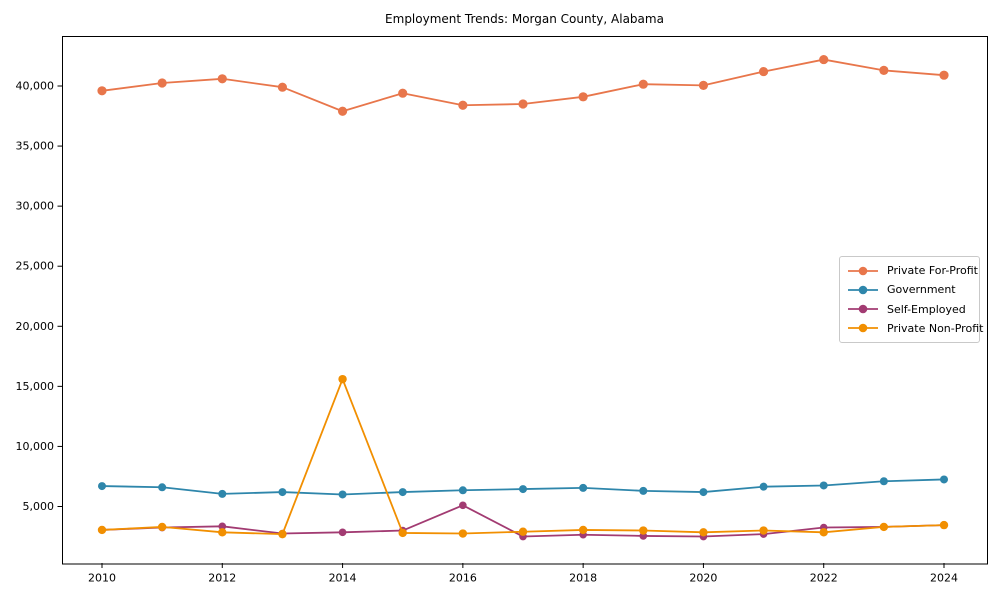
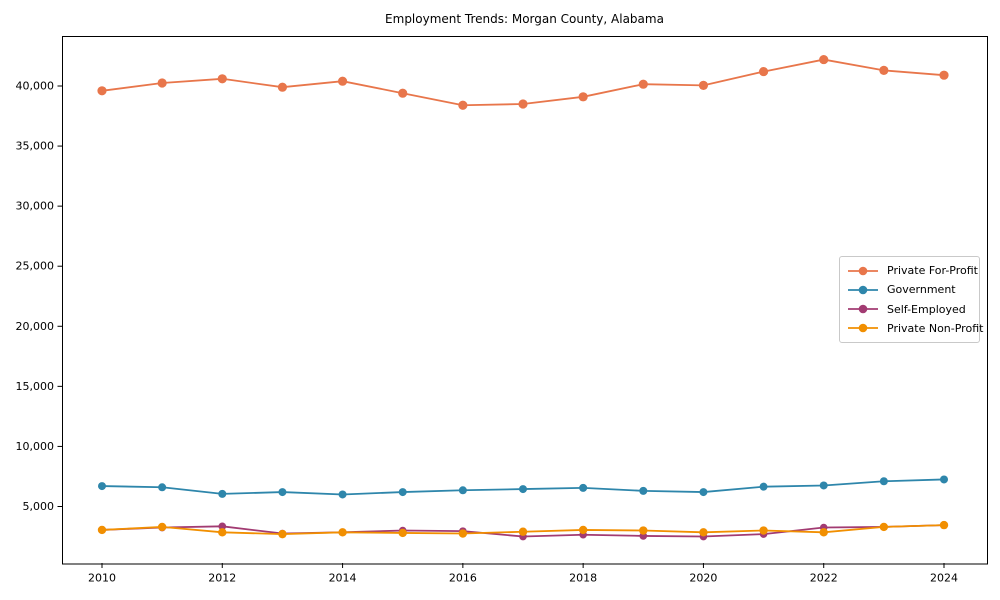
Private For-Profit/2014: 37900 -> 40400
Private Non-Profit/2014: 15600 -> 2800
Self-Employed/2016: 5100 -> 3000
